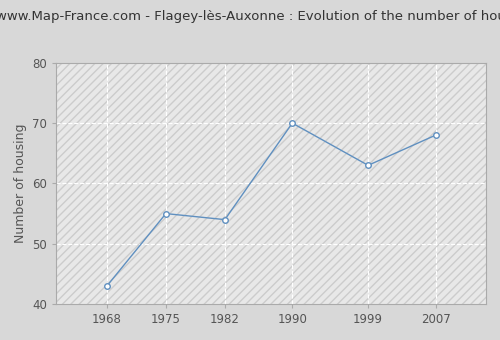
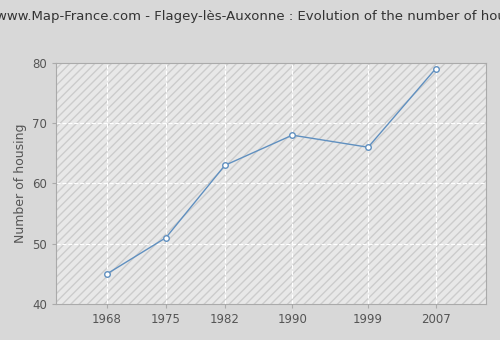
1968: 43 -> 45
1975: 55 -> 51
1982: 54 -> 63
1990: 70 -> 68
1999: 63 -> 66
2007: 68 -> 79
